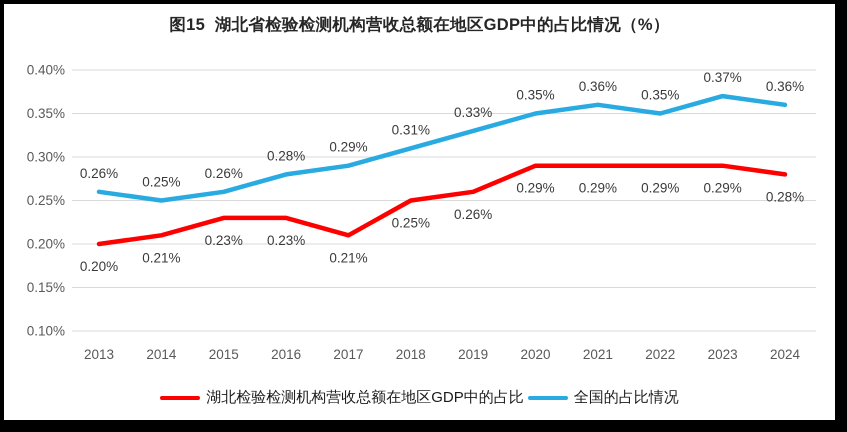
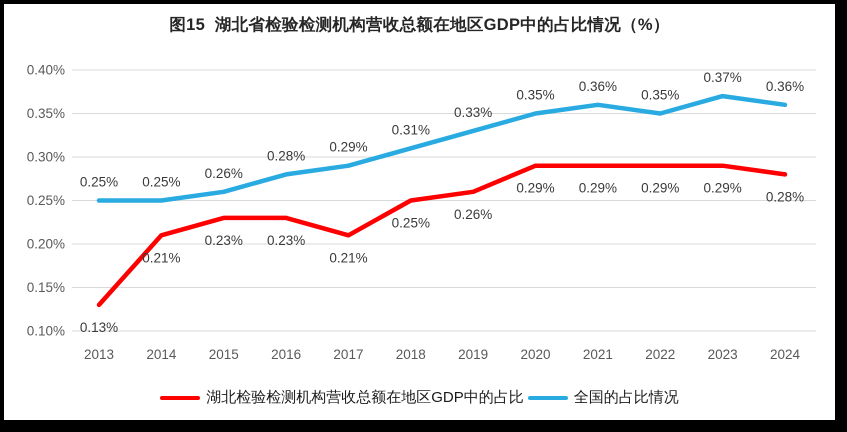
湖北检验检测机构营收总额在地区GDP中的占比/2013: 0.20% -> 0.13%
全国的占比情况/2013: 0.26% -> 0.25%
